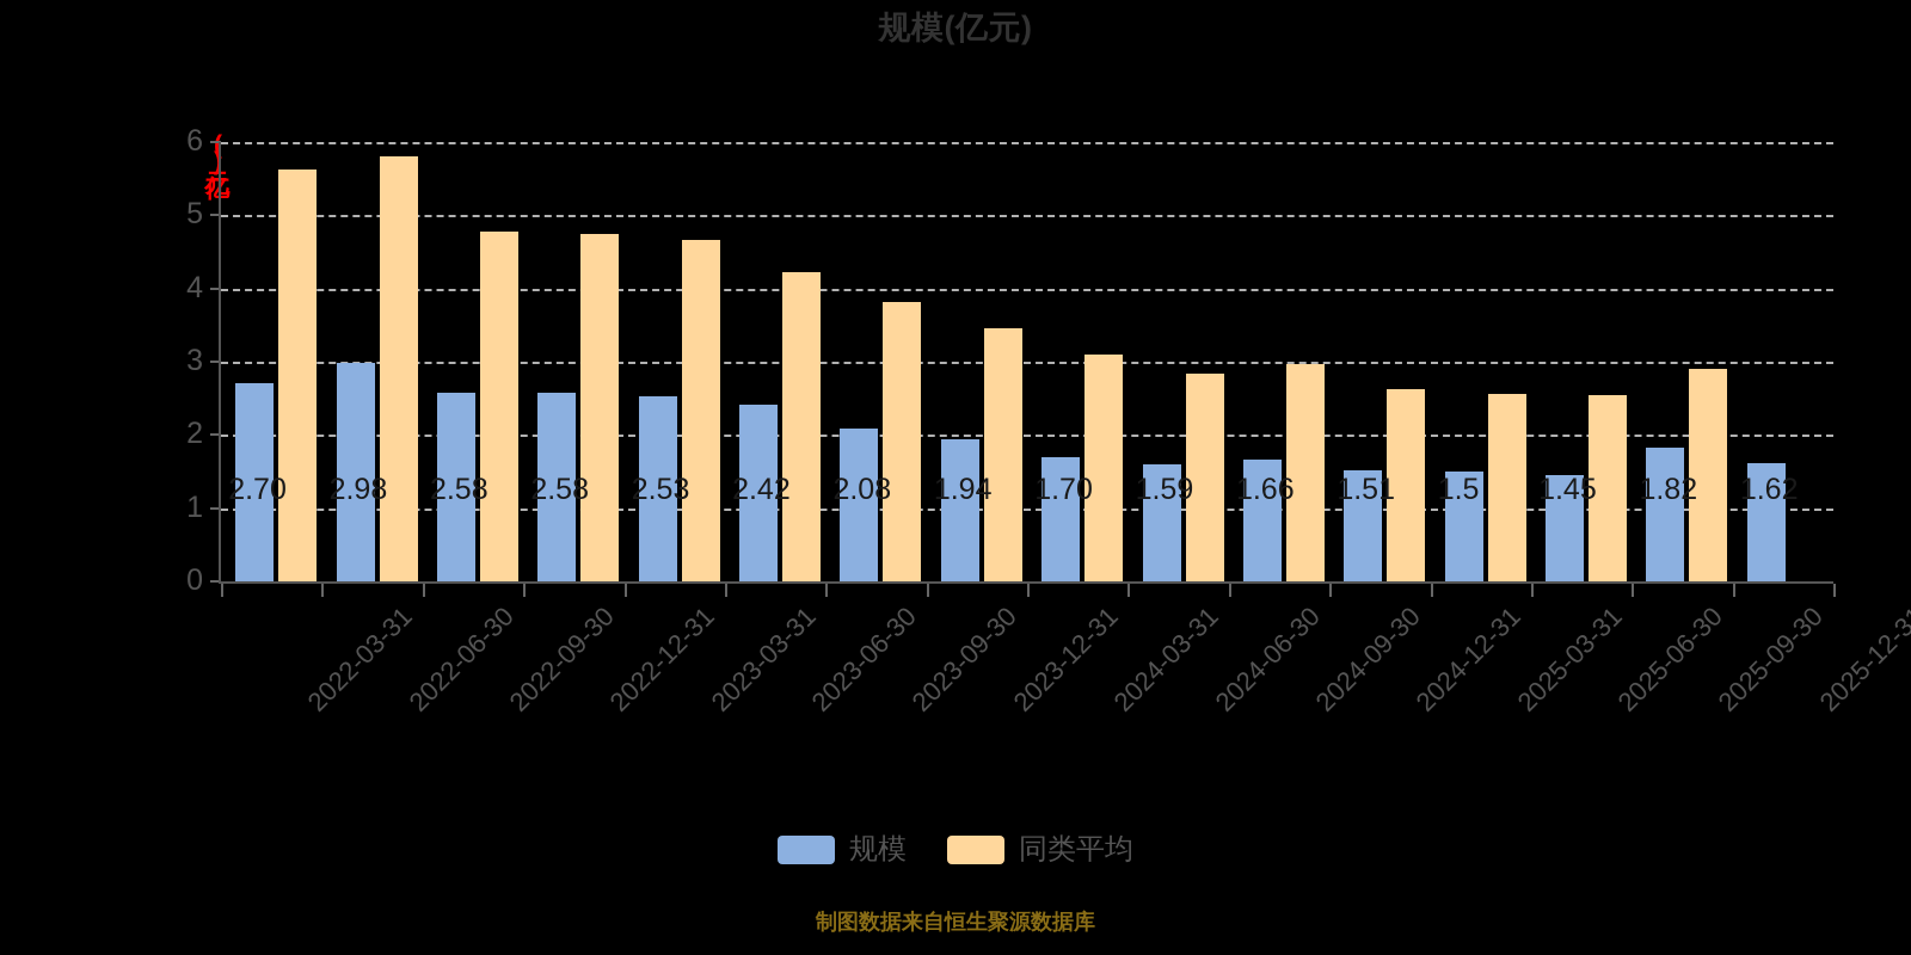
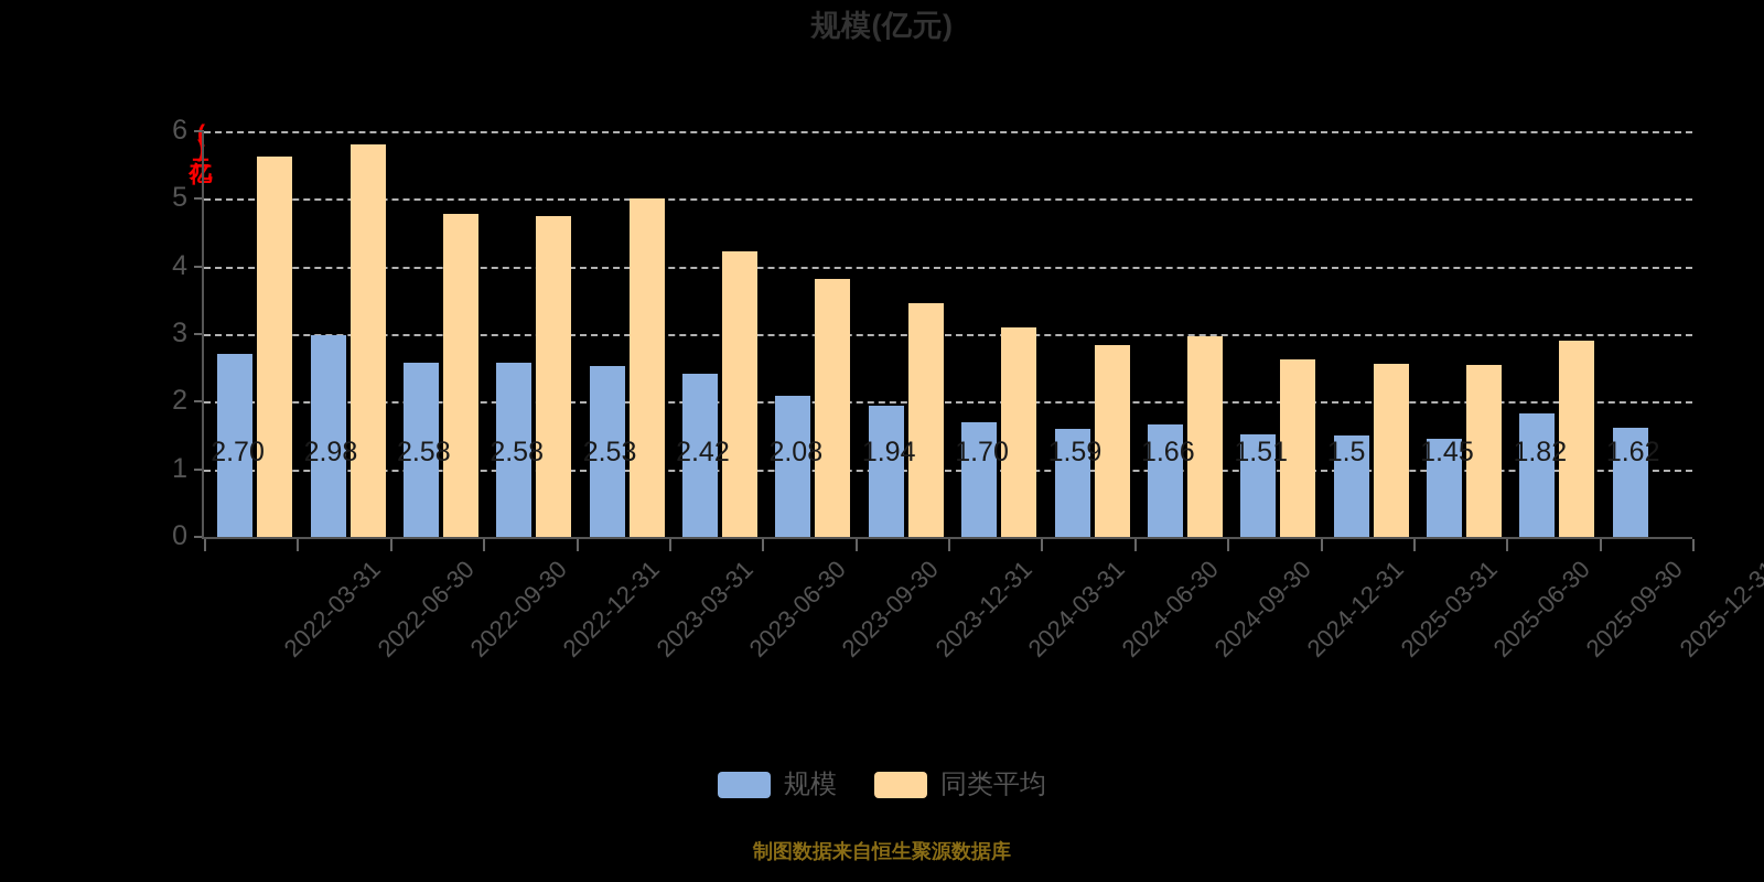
同类平均/2023-03-31: 4.7 -> 5.0
